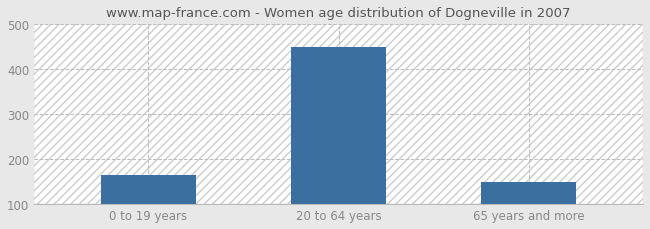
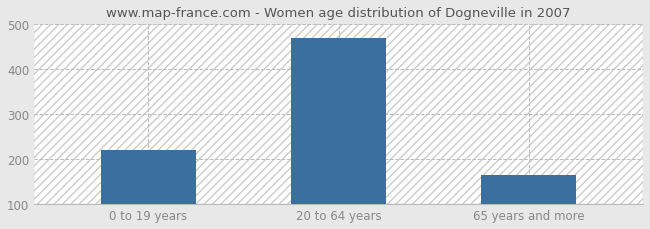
0 to 19 years: 165 -> 220
20 to 64 years: 449 -> 470
65 years and more: 150 -> 165
